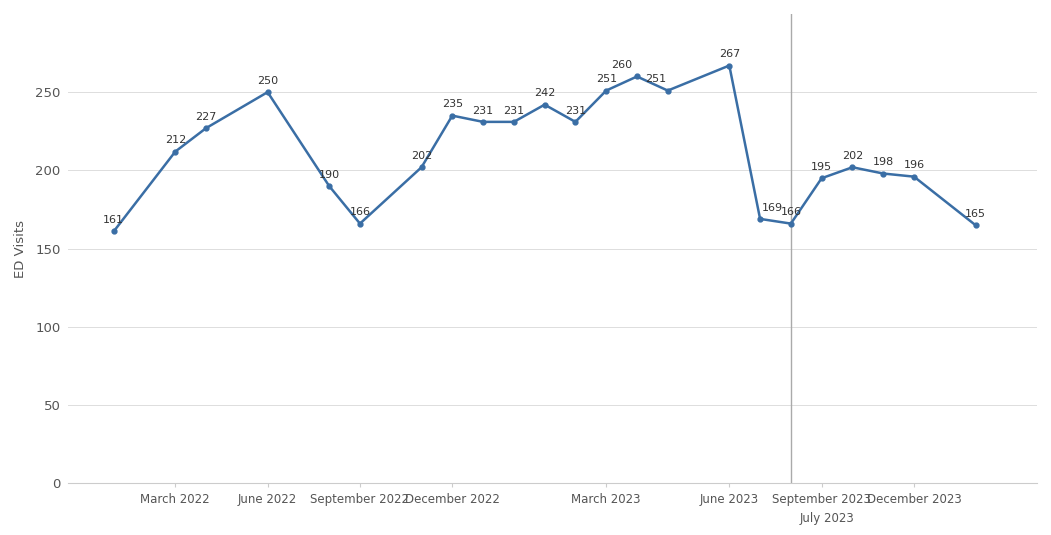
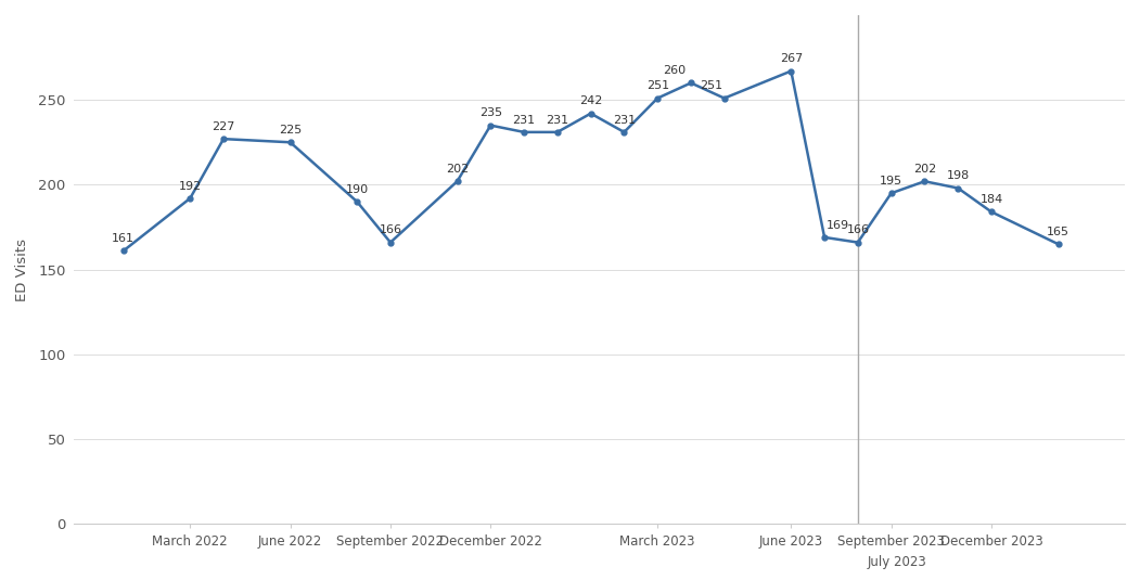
March 2022: 212 -> 192
June 2022: 250 -> 225
December 2023: 196 -> 184
